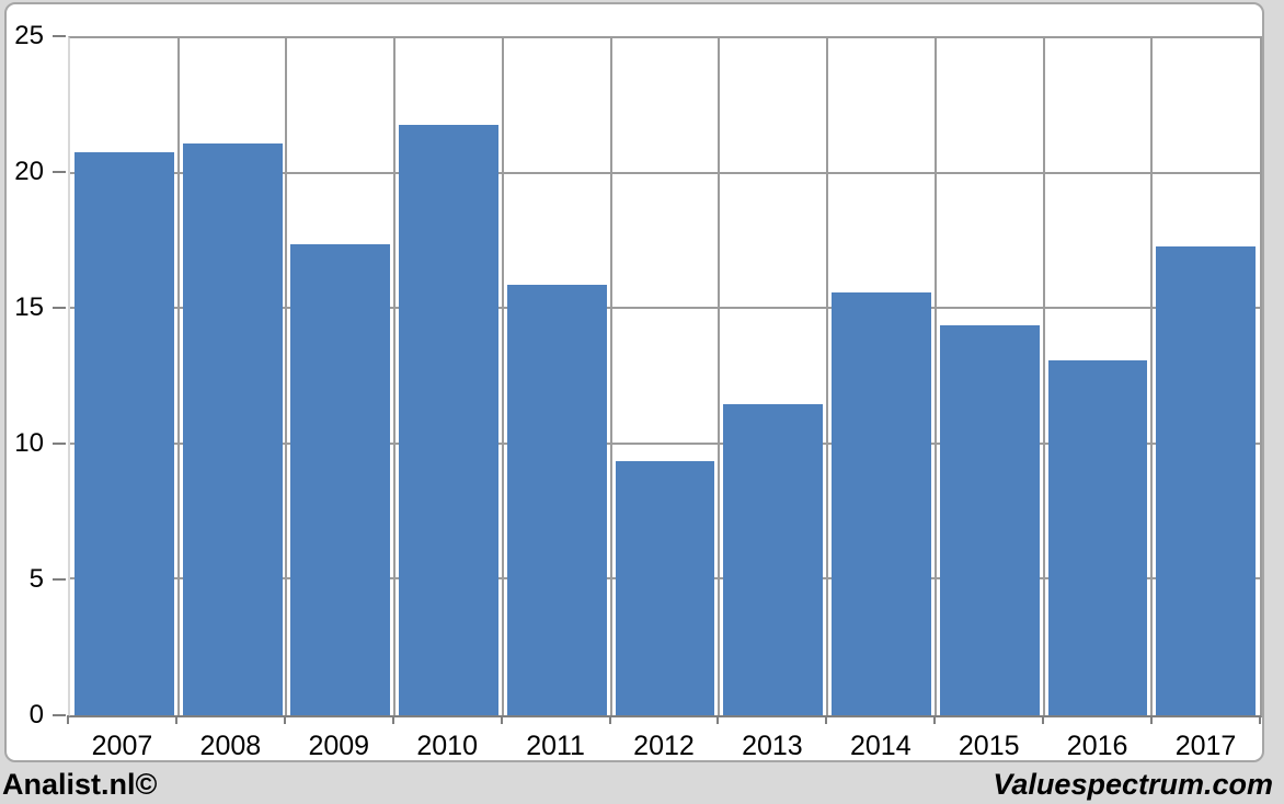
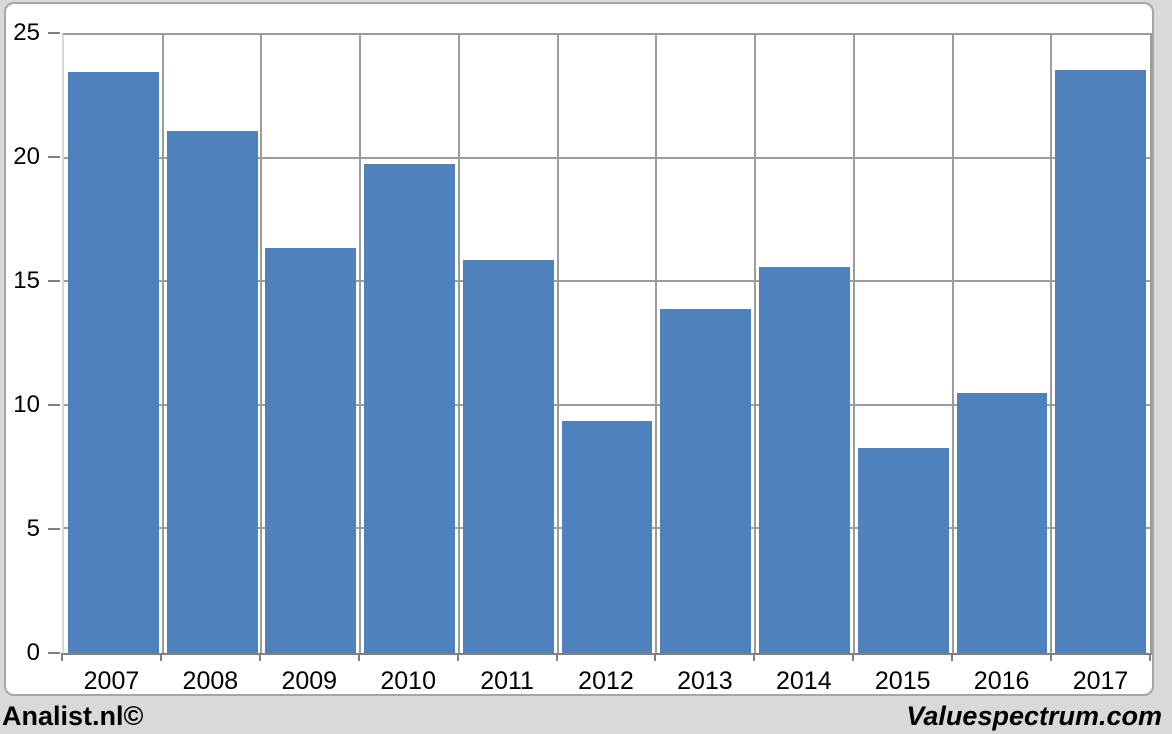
2007: 20.8 -> 23.5
2009: 17.4 -> 16.4
2010: 21.8 -> 19.8
2013: 11.5 -> 13.9
2015: 14.4 -> 8.3
2016: 13.1 -> 10.5
2017: 17.3 -> 23.6
